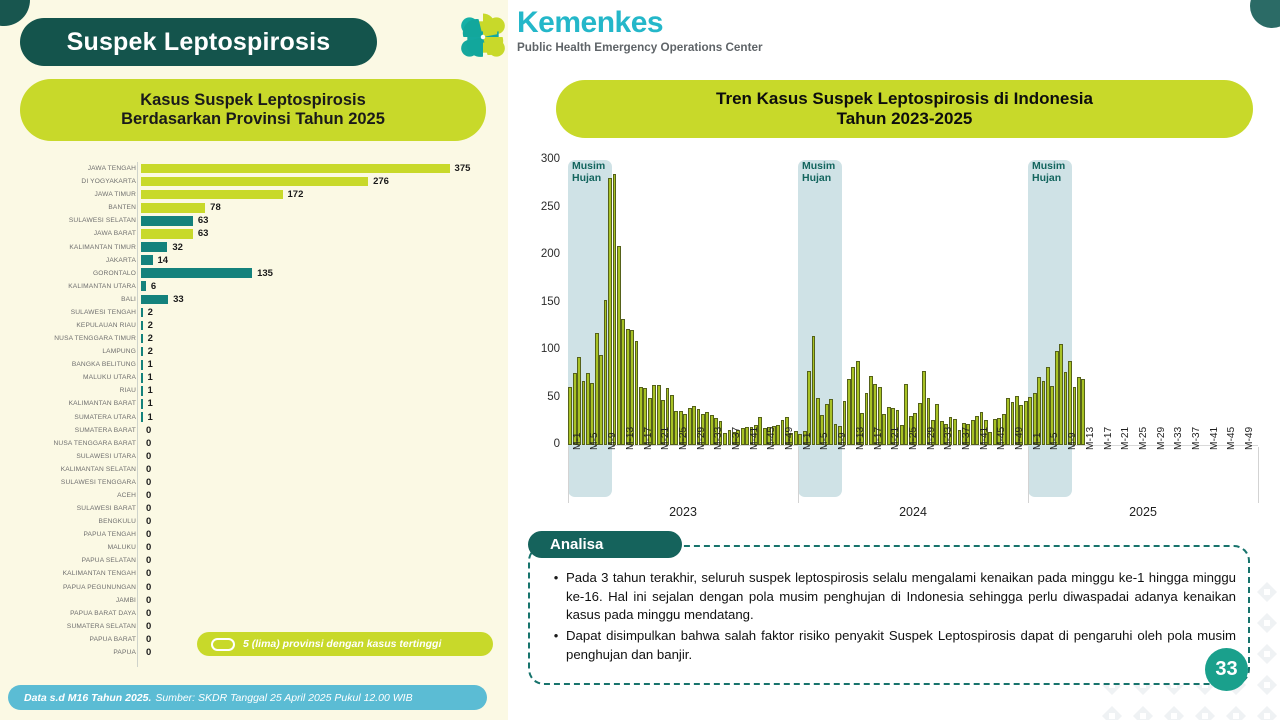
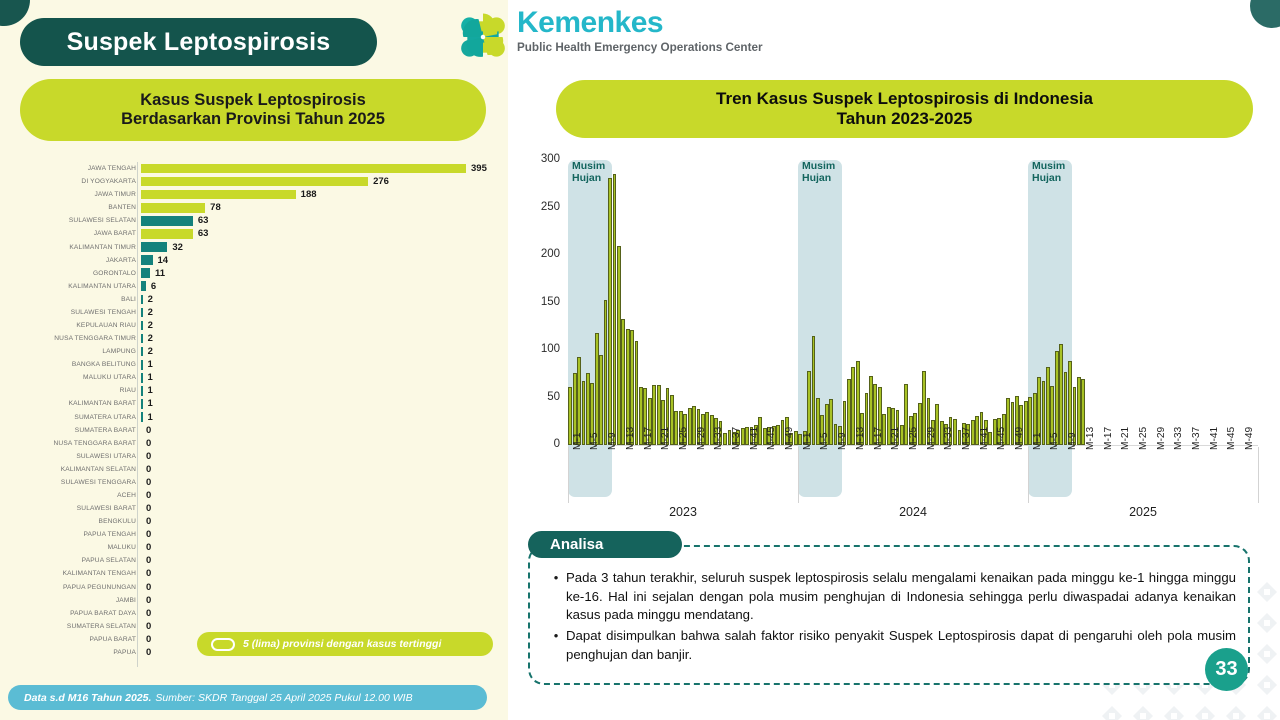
Kasus Suspek Leptospirosis Berdasarkan Provinsi Tahun 2025/JAWA TENGAH: 375 -> 395
Kasus Suspek Leptospirosis Berdasarkan Provinsi Tahun 2025/JAWA TIMUR: 172 -> 188
Kasus Suspek Leptospirosis Berdasarkan Provinsi Tahun 2025/GORONTALO: 135 -> 11
Kasus Suspek Leptospirosis Berdasarkan Provinsi Tahun 2025/BALI: 33 -> 2
